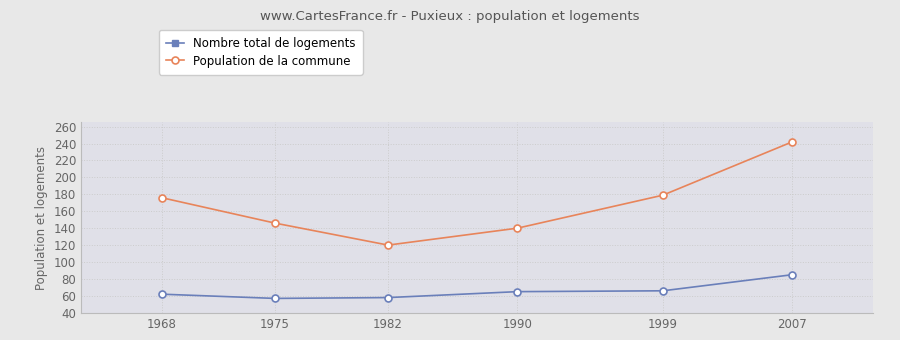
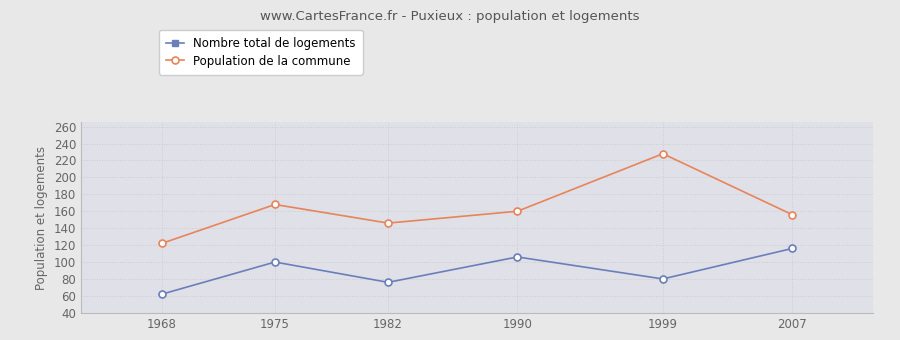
Population de la commune/1968: 176 -> 122
Nombre total de logements/1975: 57 -> 100
Population de la commune/1975: 146 -> 168
Nombre total de logements/1982: 58 -> 76
Population de la commune/1982: 120 -> 146
Nombre total de logements/1990: 65 -> 106
Population de la commune/1990: 140 -> 160
Nombre total de logements/1999: 66 -> 80
Population de la commune/1999: 179 -> 228
Nombre total de logements/2007: 85 -> 116
Population de la commune/2007: 242 -> 156
